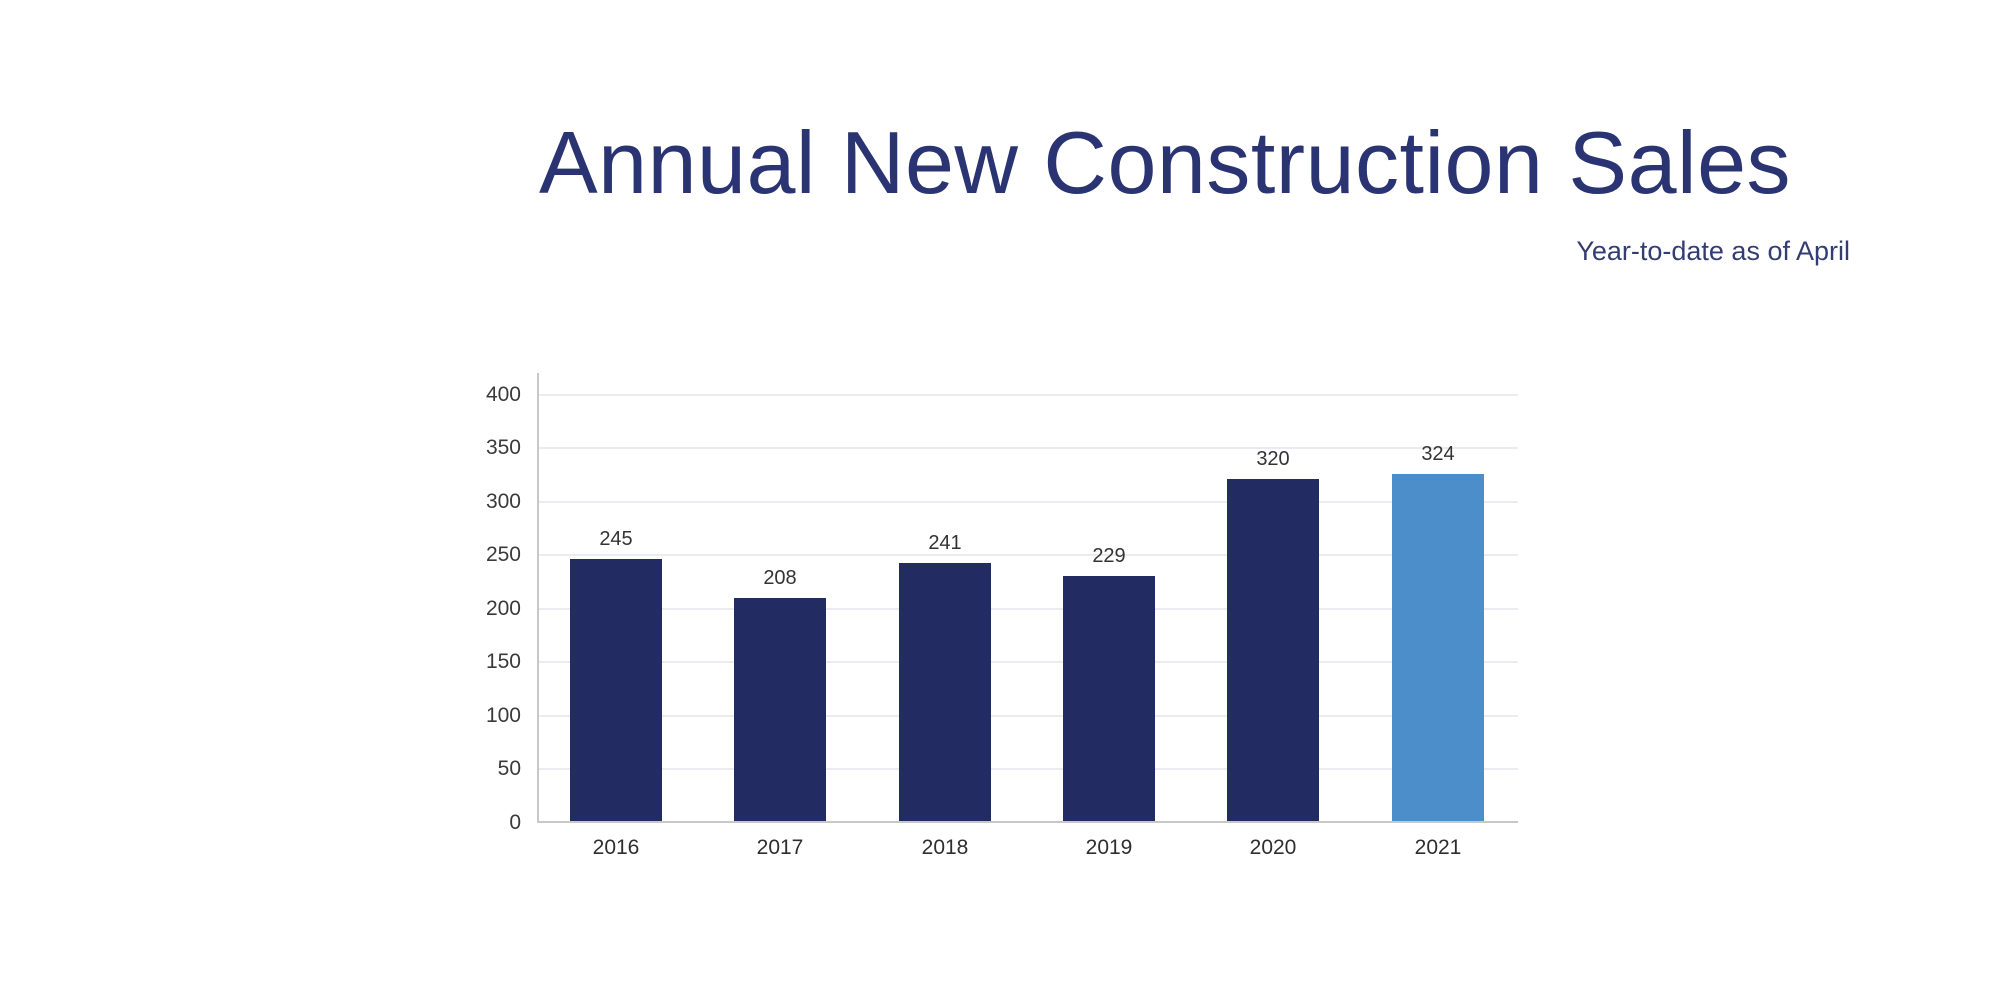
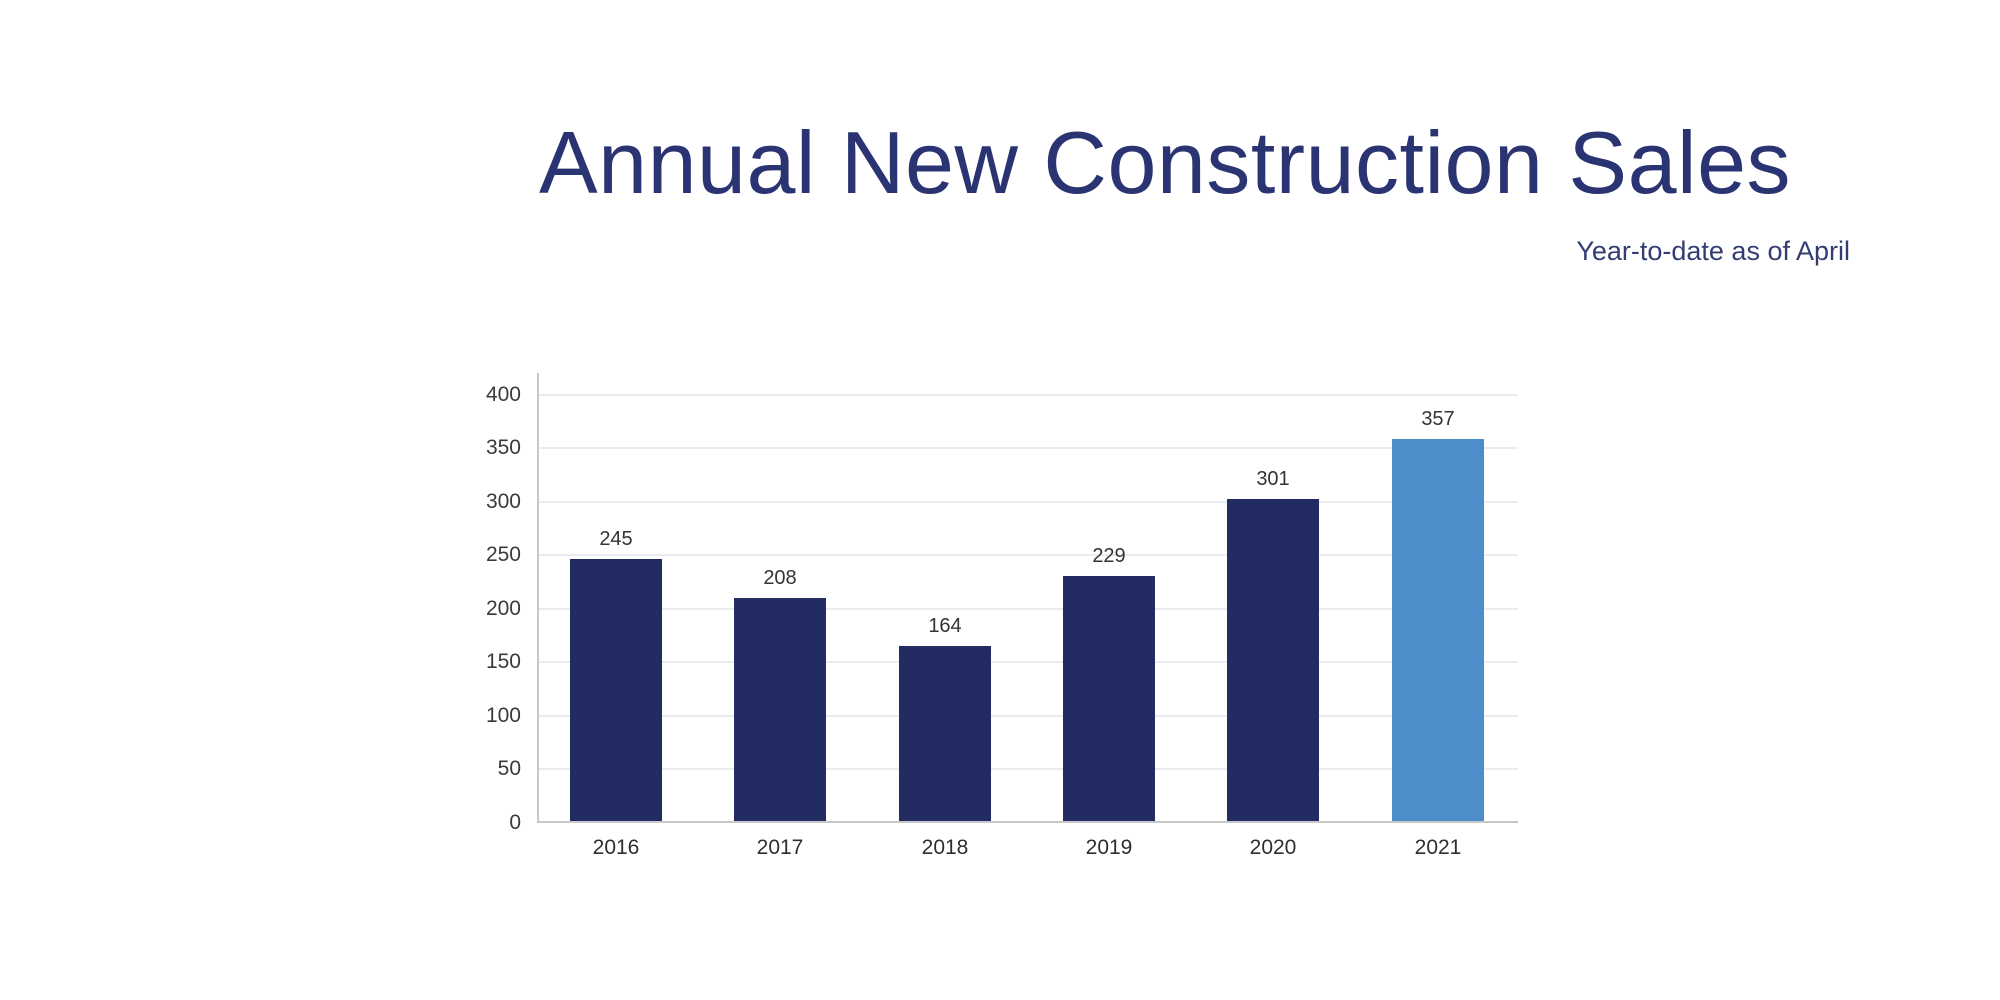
2018: 241 -> 164
2020: 320 -> 301
2021: 324 -> 357
